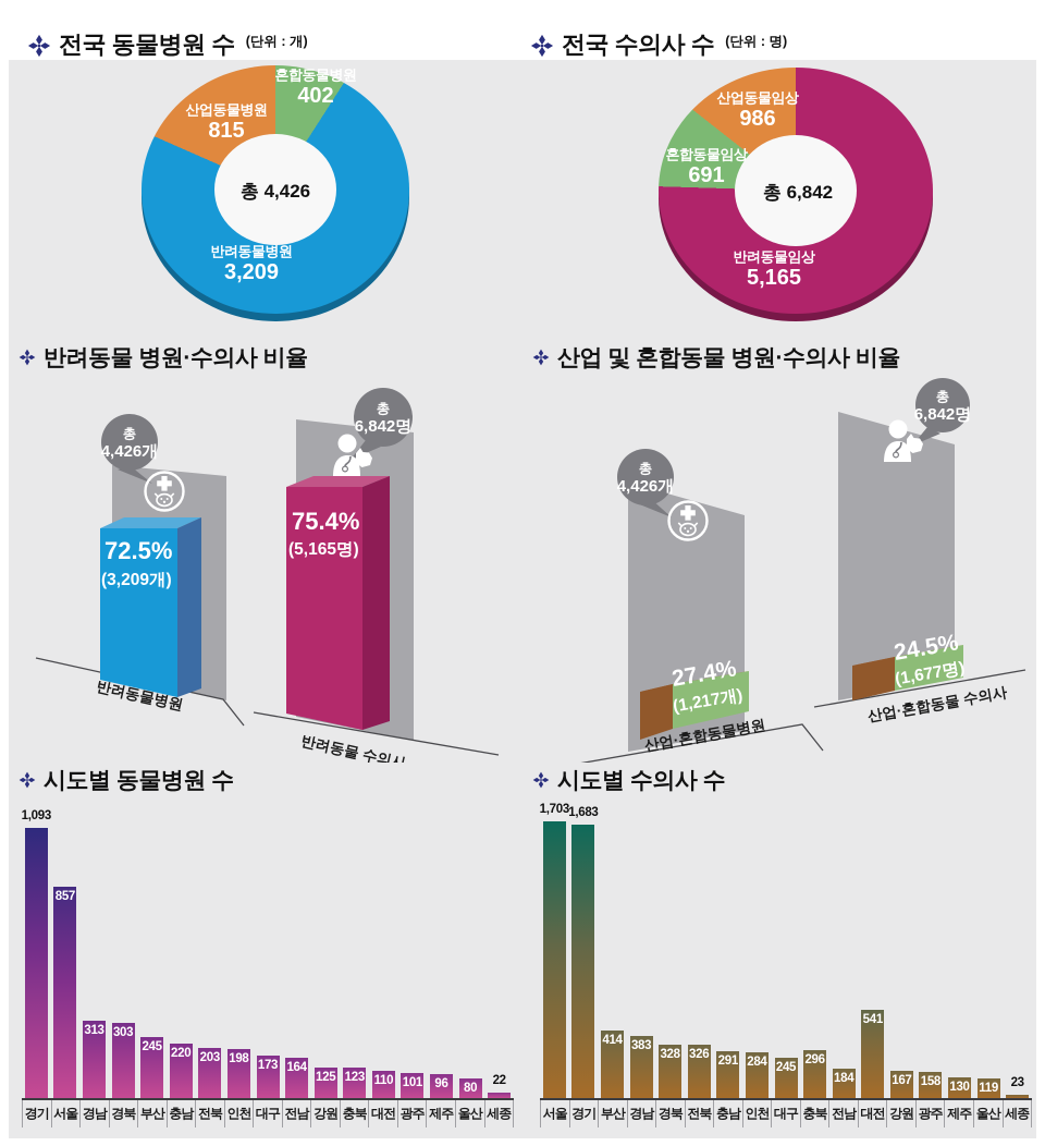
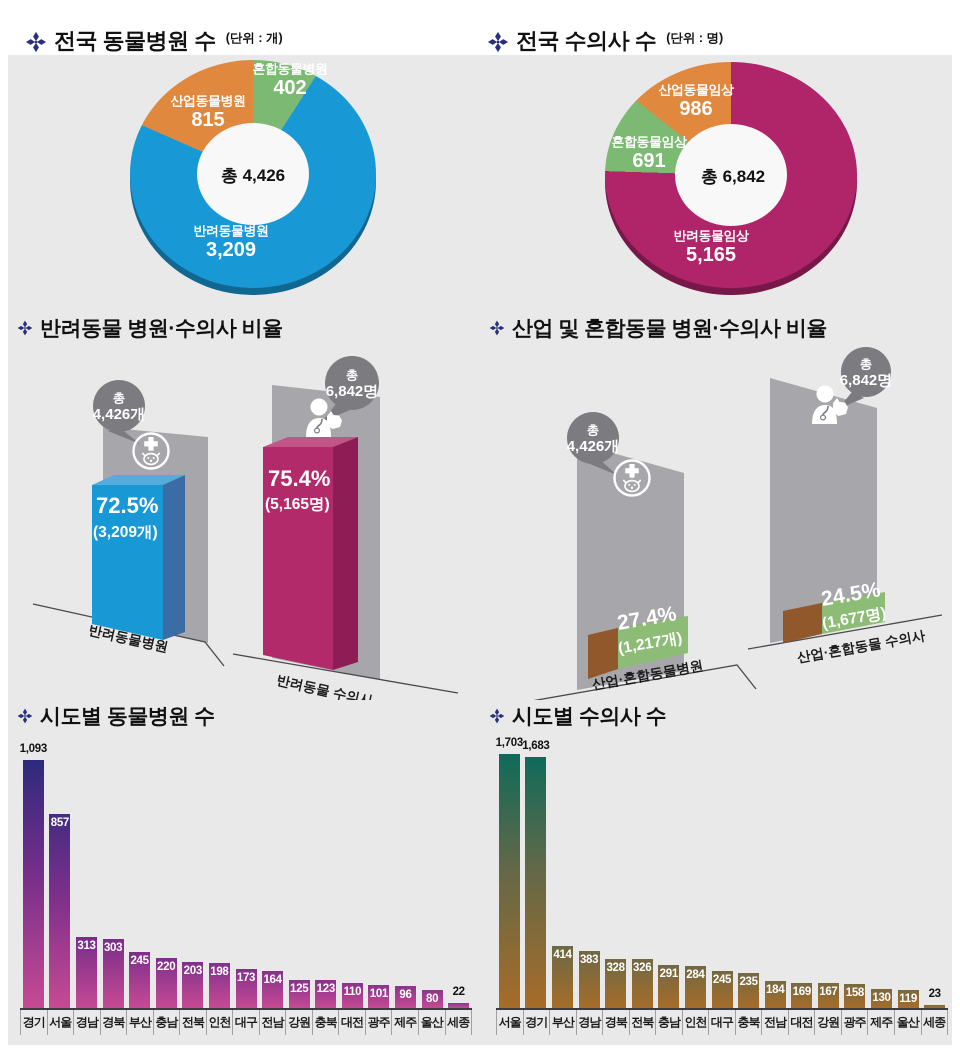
시도별 수의사 수/충북: 296 -> 235
시도별 수의사 수/대전: 541 -> 169
